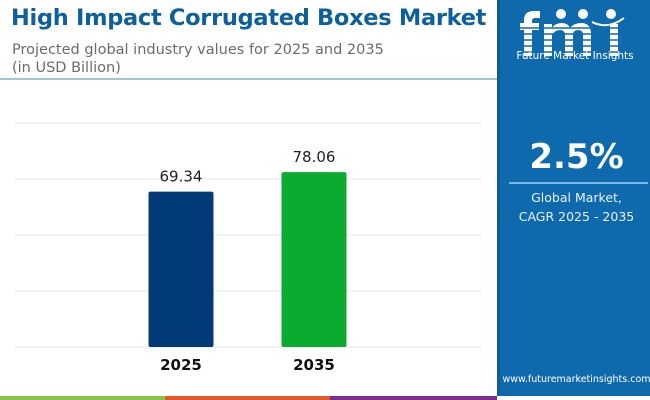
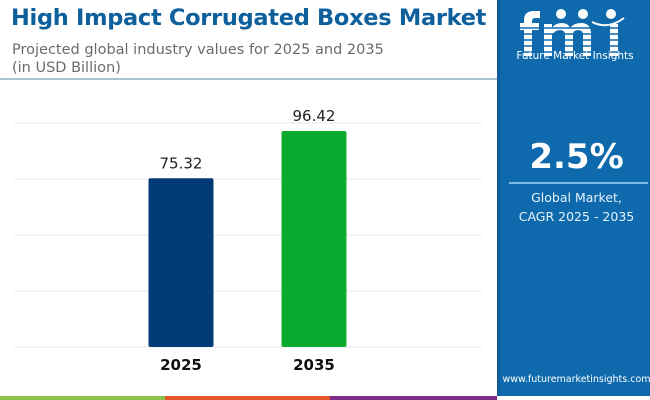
2025: 69.34 -> 75.32
2035: 78.06 -> 96.42
